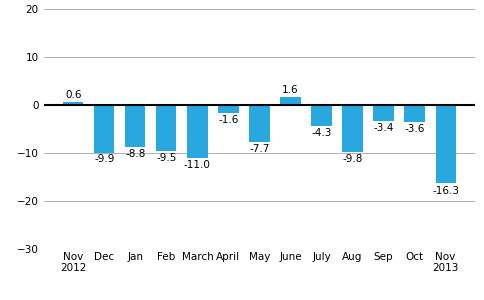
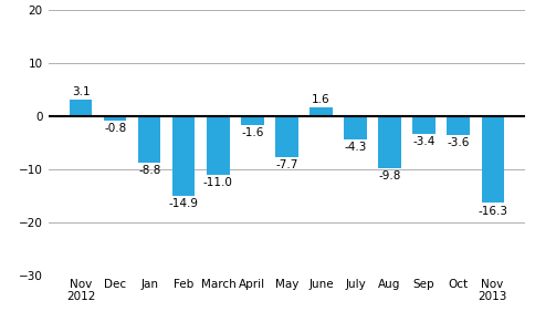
Nov 2012: 0.6 -> 3.1
Dec: -9.9 -> -0.8
Feb: -9.5 -> -14.9
